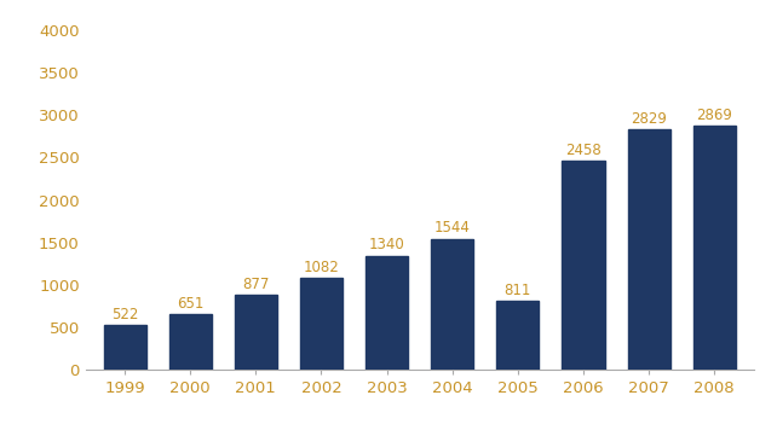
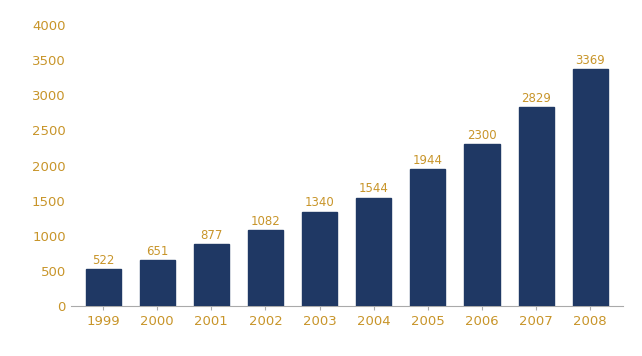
2005: 811 -> 1944
2006: 2458 -> 2300
2008: 2869 -> 3369
